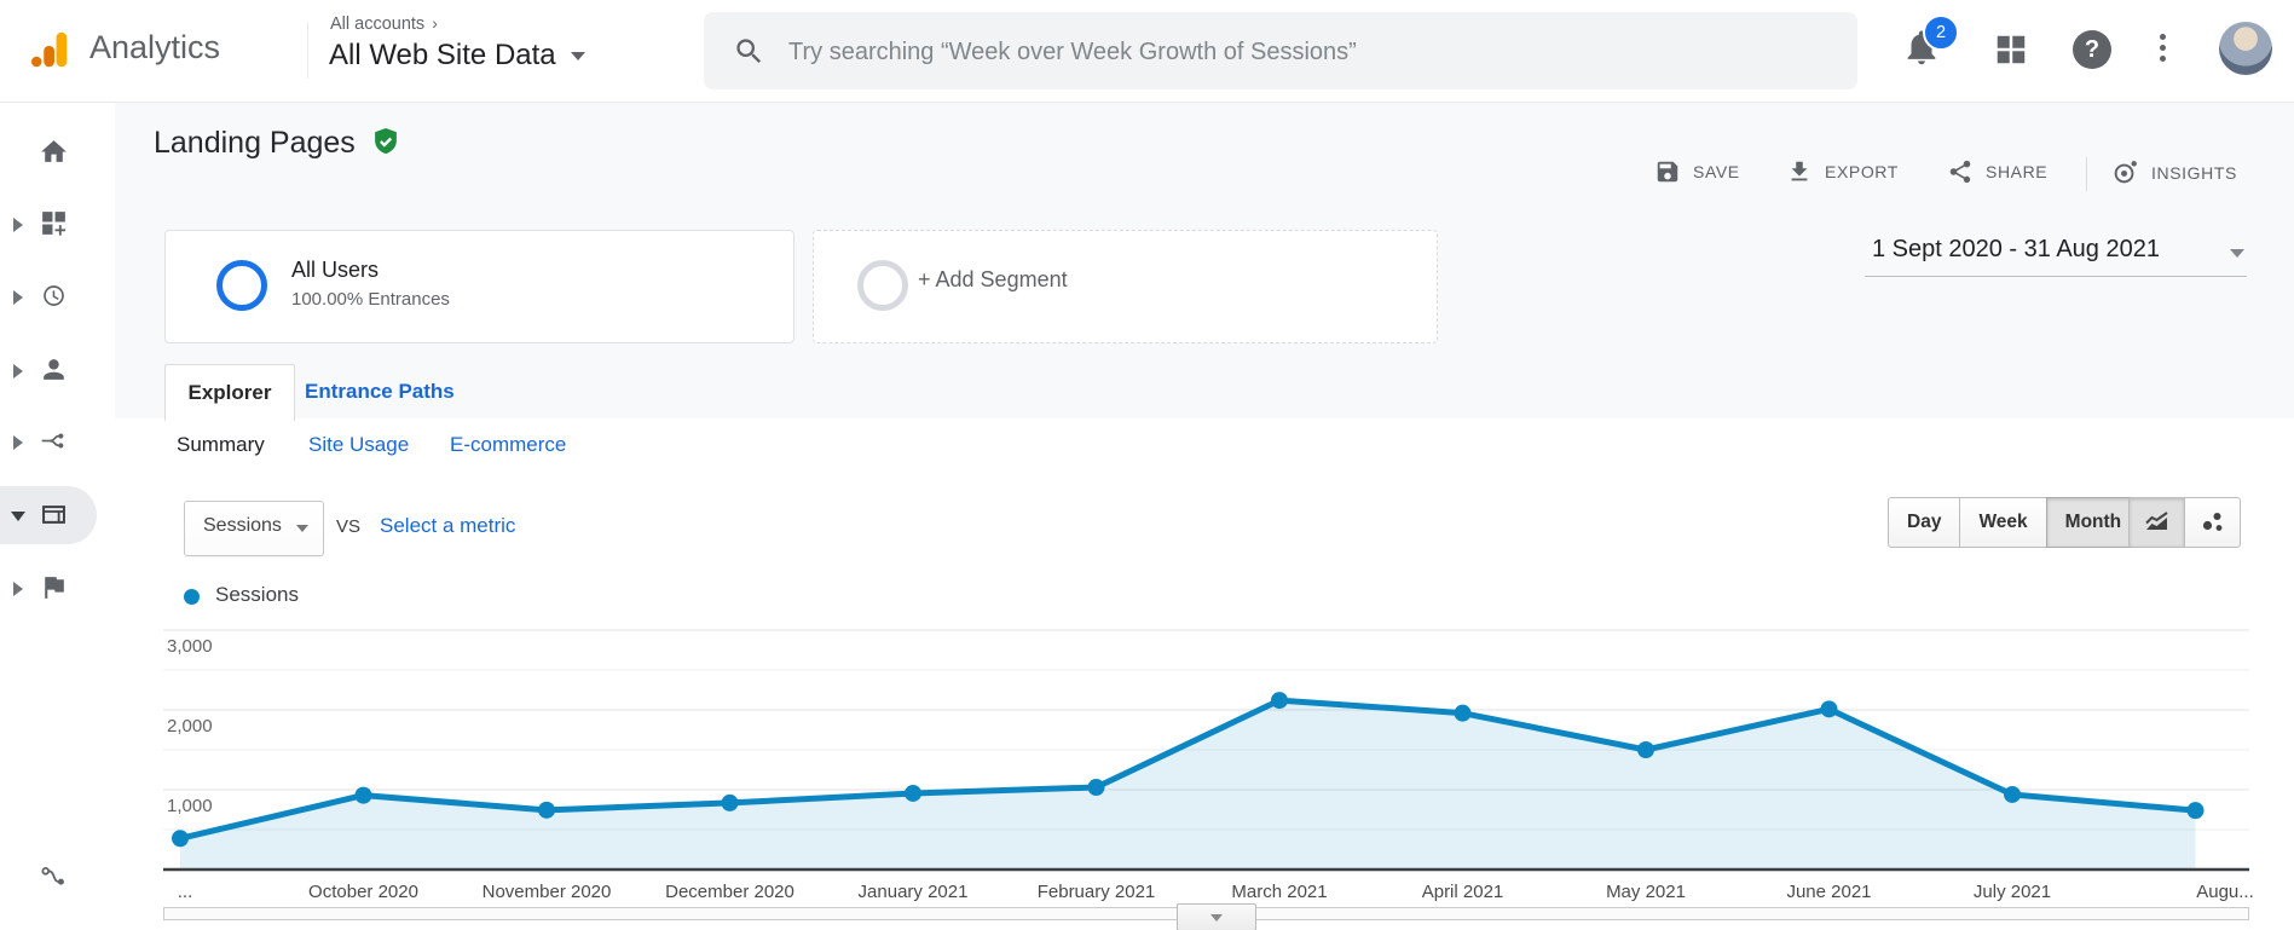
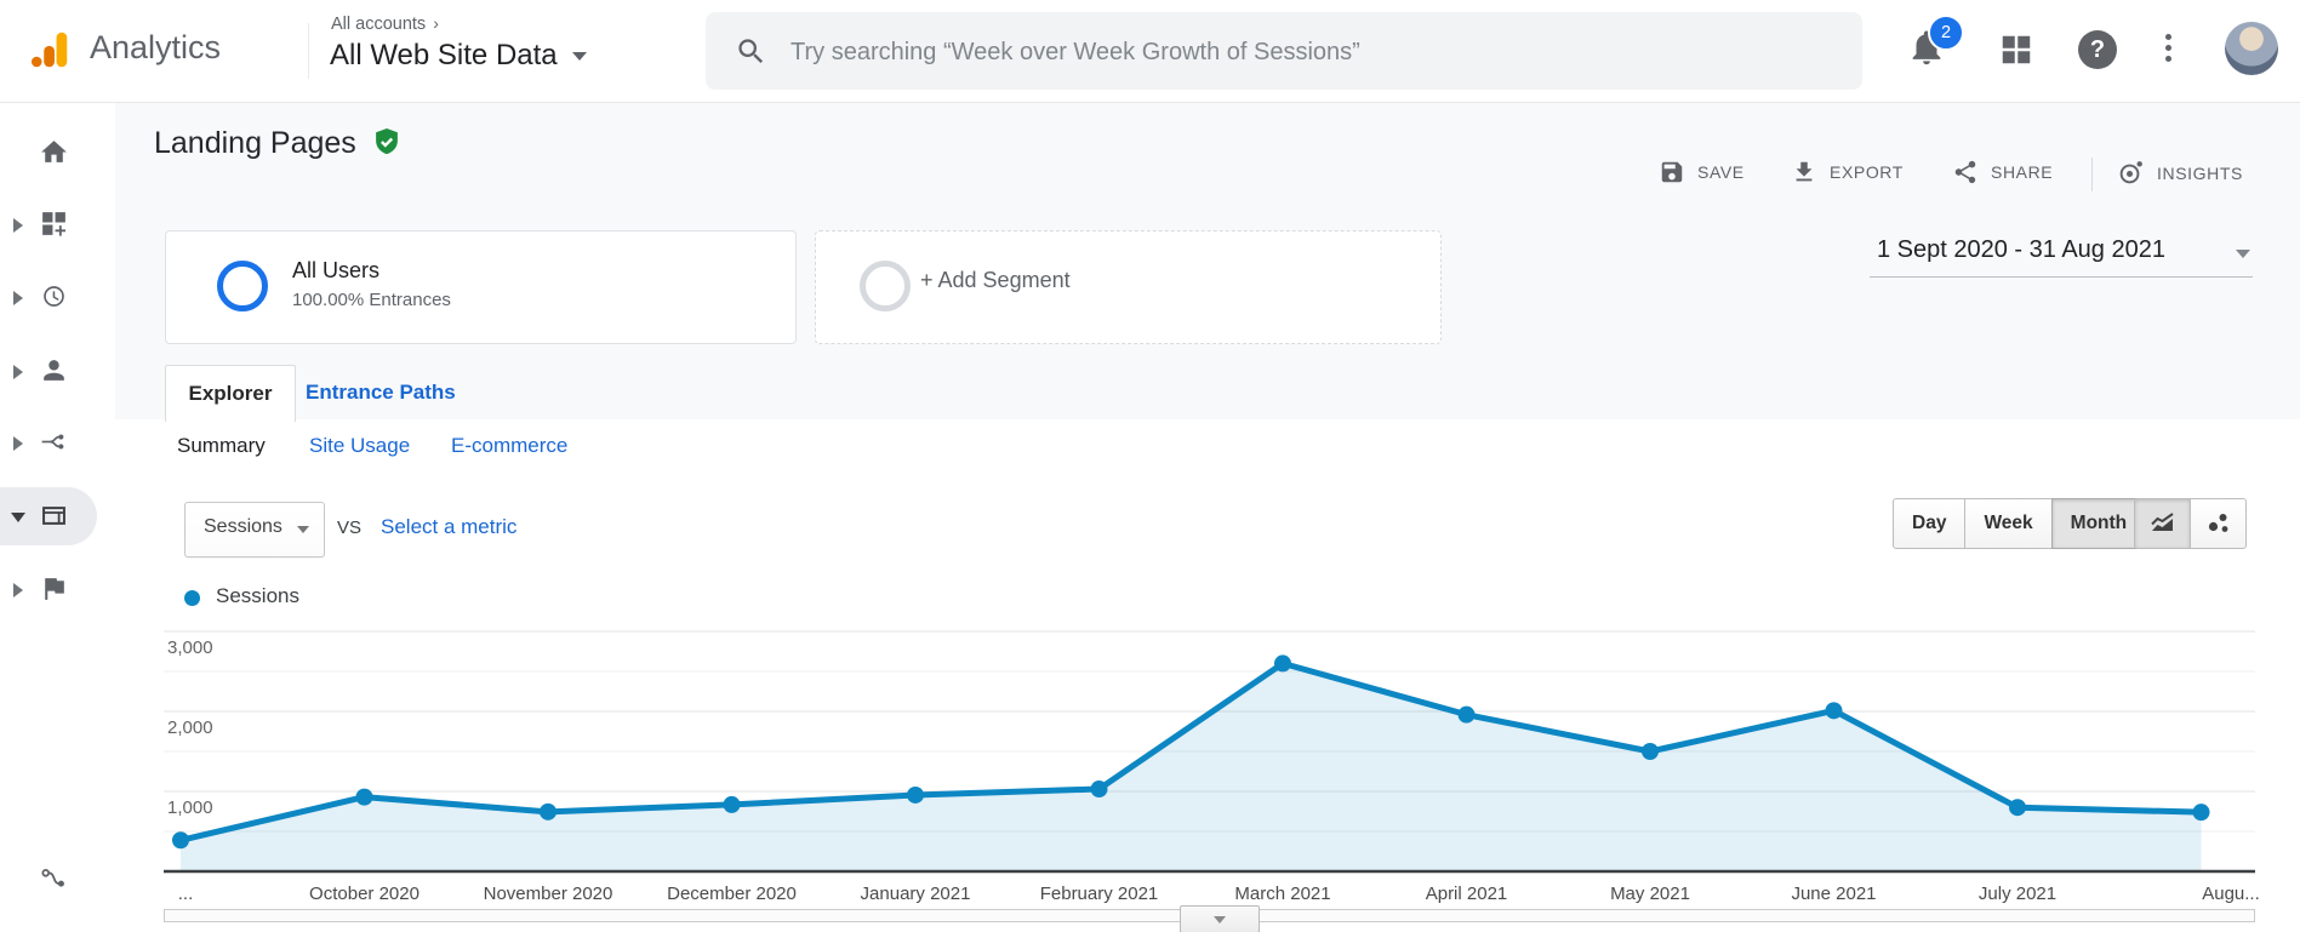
March 2021: 2100 -> 2600
July 2021: 900 -> 800
